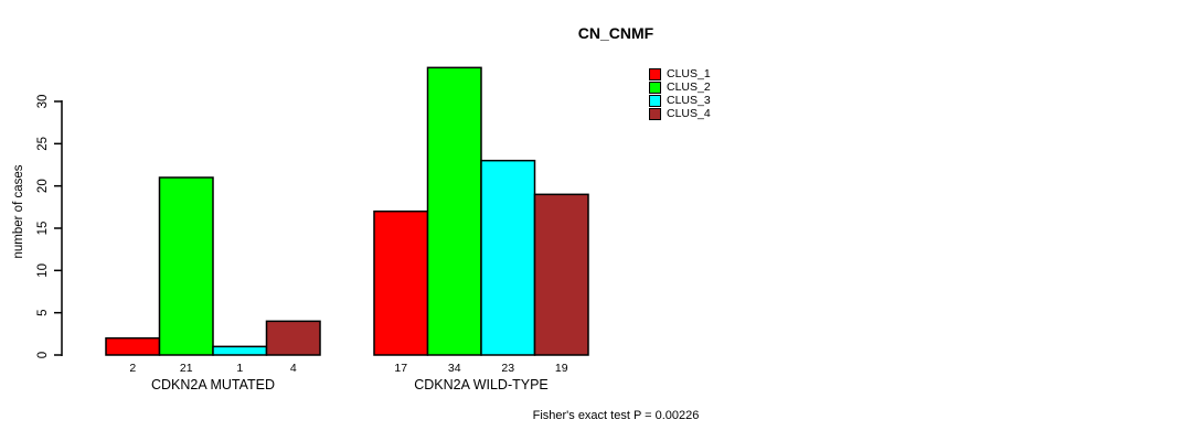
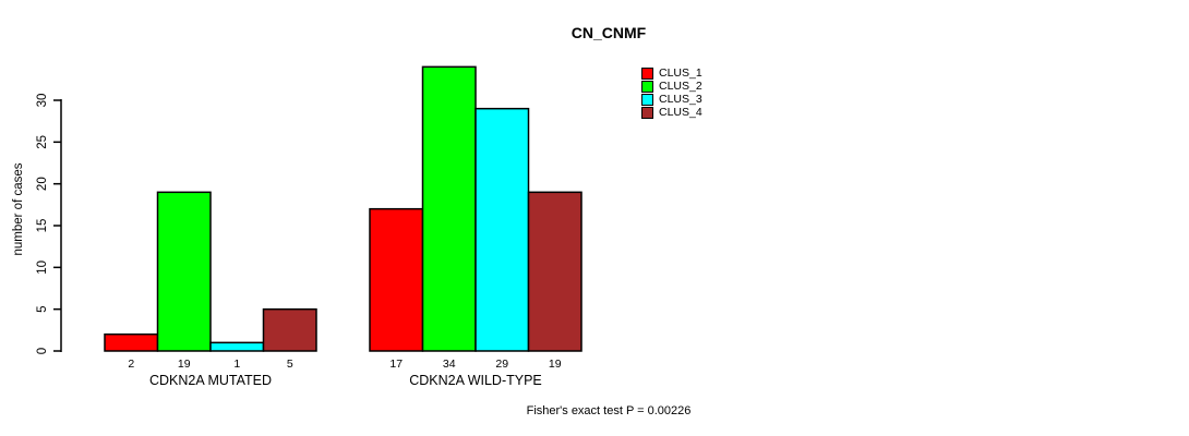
CLUS_2/CDKN2A MUTATED: 21 -> 19
CLUS_4/CDKN2A MUTATED: 4 -> 5
CLUS_3/CDKN2A WILD-TYPE: 23 -> 29
